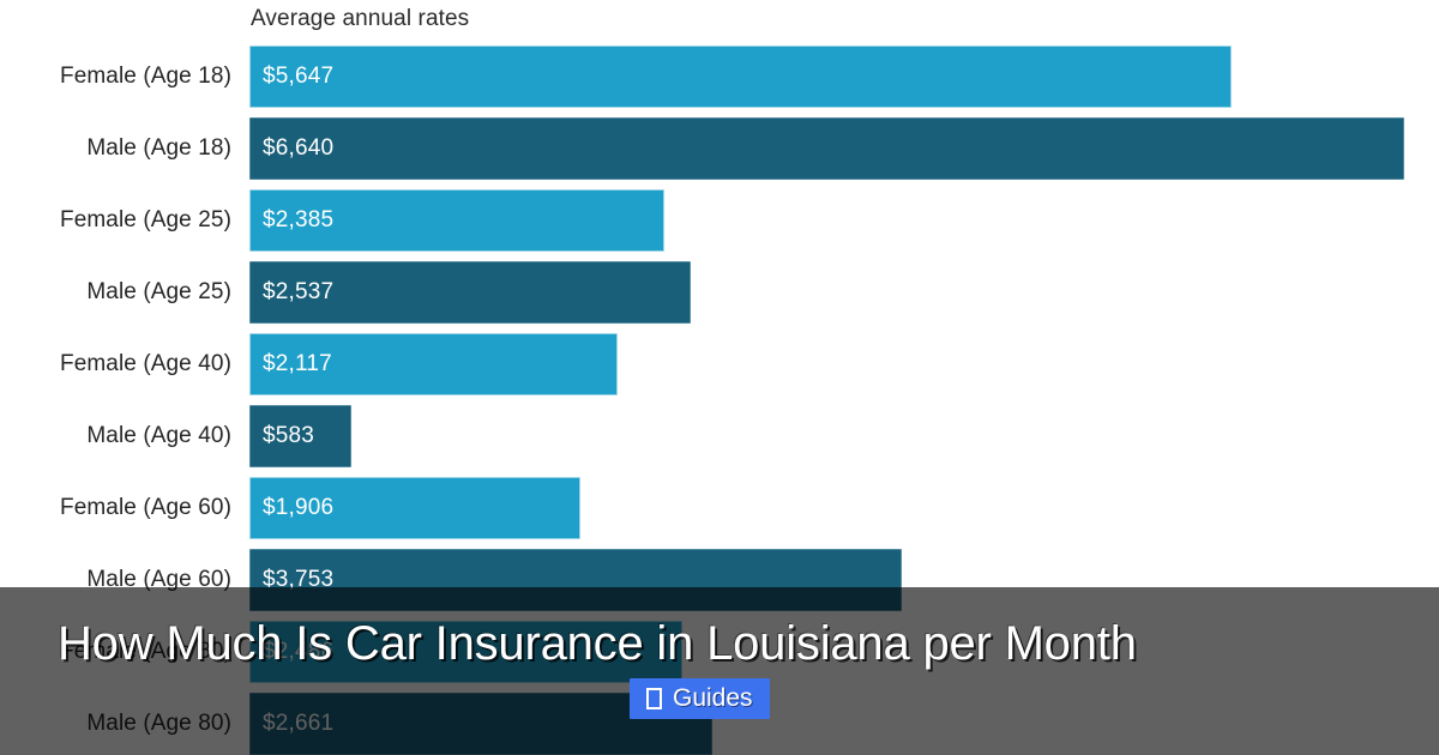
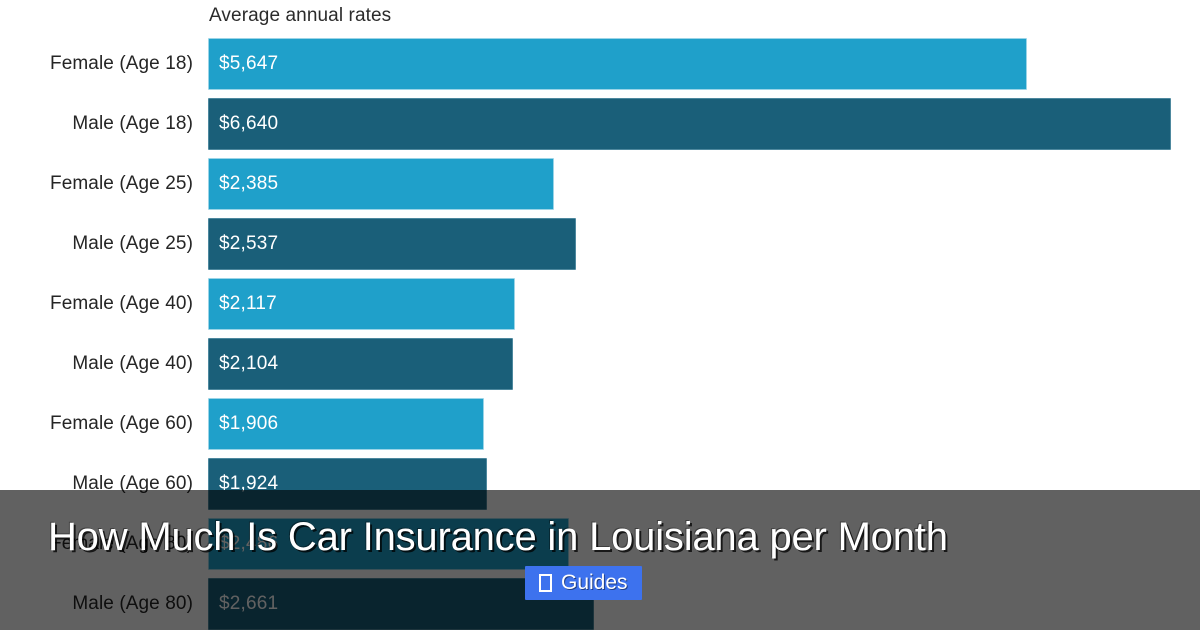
Male (Age 40): $583 -> $2,104
Male (Age 60): $3,753 -> $1,924
